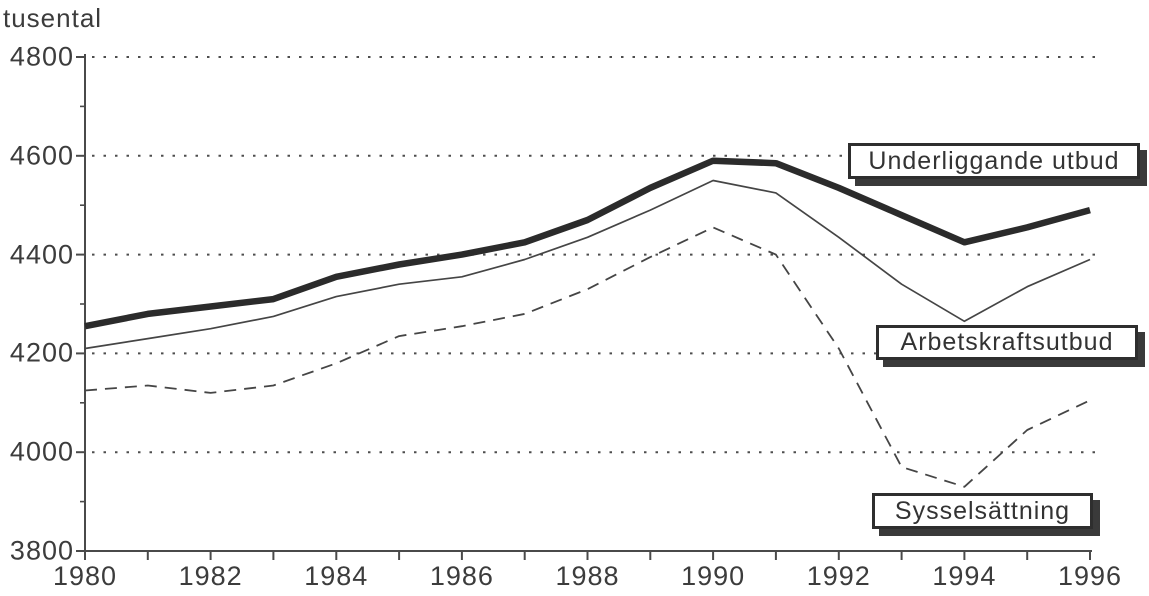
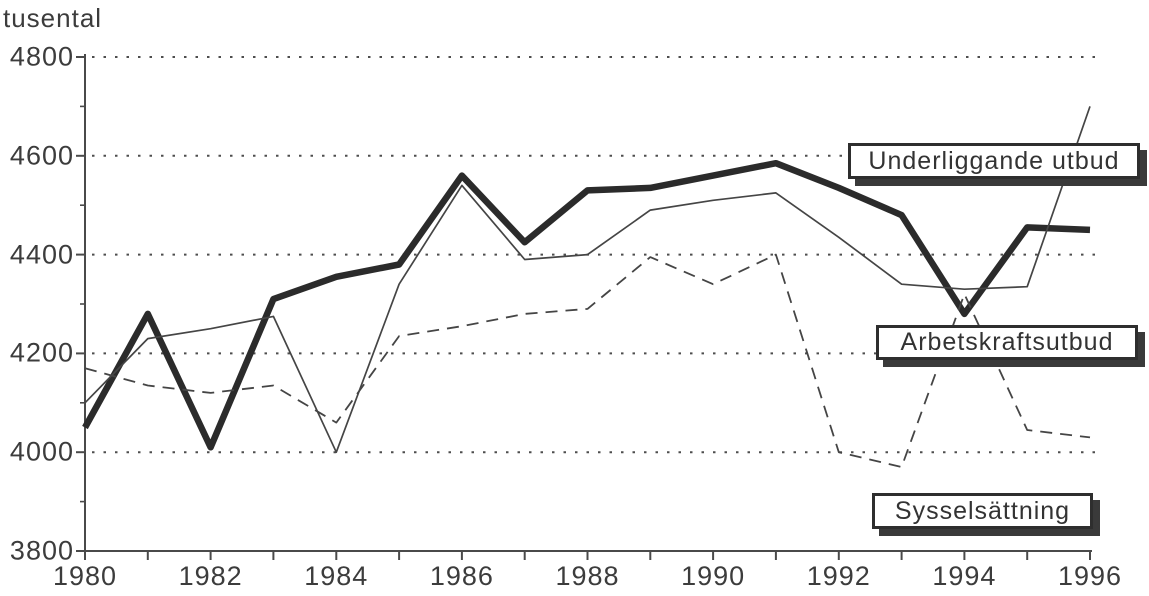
Underliggande utbud/1980: 4260 -> 4050
Arbetskraftsutbud/1980: 4210 -> 4100
Sysselsättning/1980: 4120 -> 4170
Underliggande utbud/1982: 4300 -> 4010
Arbetskraftsutbud/1984: 4320 -> 4000
Sysselsättning/1984: 4180 -> 4060
Underliggande utbud/1986: 4400 -> 4560
Arbetskraftsutbud/1986: 4360 -> 4540
Underliggande utbud/1988: 4470 -> 4530
Arbetskraftsutbud/1988: 4440 -> 4400
Sysselsättning/1988: 4330 -> 4290
Underliggande utbud/1990: 4590 -> 4560
Arbetskraftsutbud/1990: 4550 -> 4510
Sysselsättning/1990: 4460 -> 4340
Sysselsättning/1992: 4210 -> 4000
Underliggande utbud/1994: 4420 -> 4280
Arbetskraftsutbud/1994: 4260 -> 4330
Sysselsättning/1994: 3930 -> 4320
Underliggande utbud/1996: 4490 -> 4450
Arbetskraftsutbud/1996: 4390 -> 4700
Sysselsättning/1996: 4100 -> 4030
